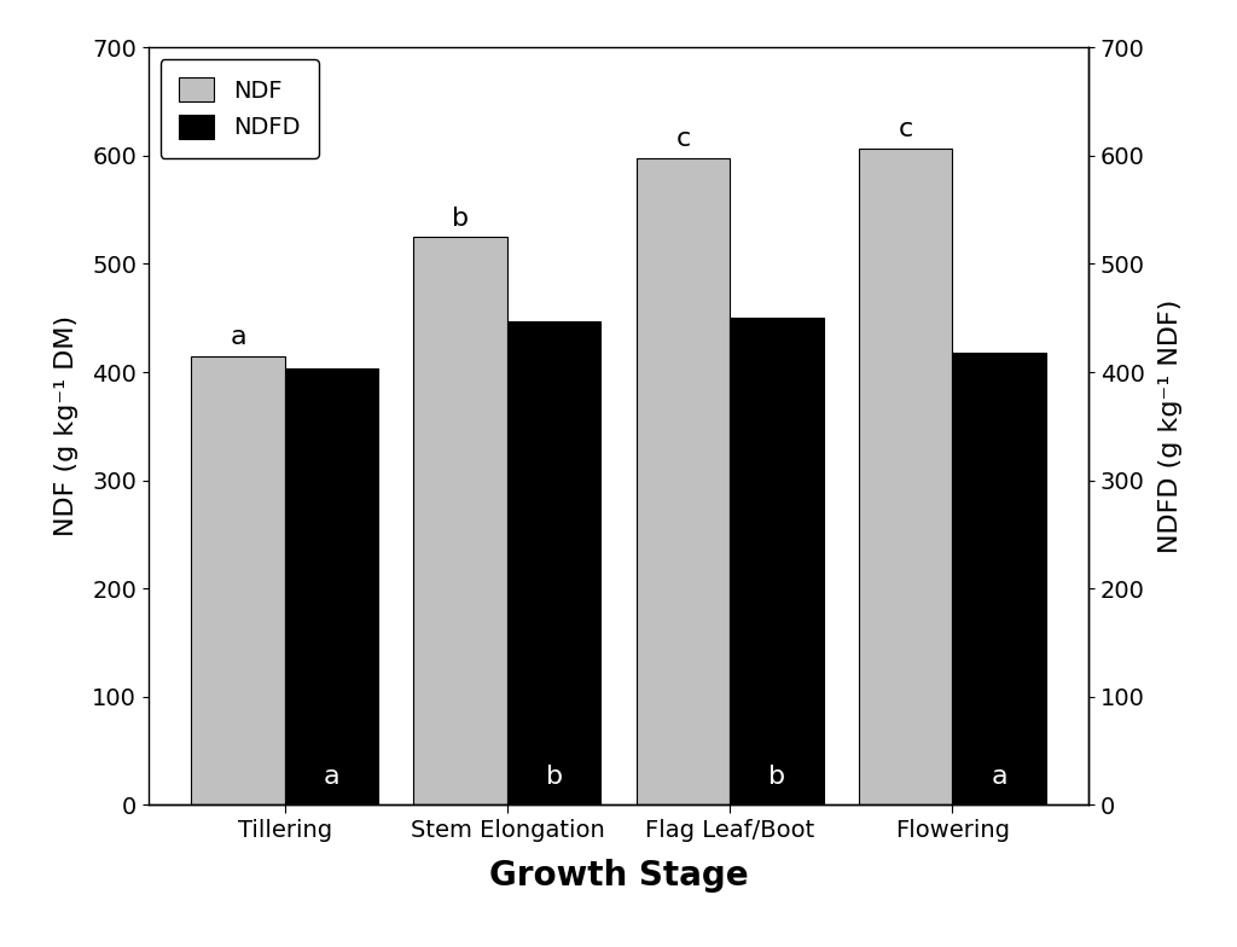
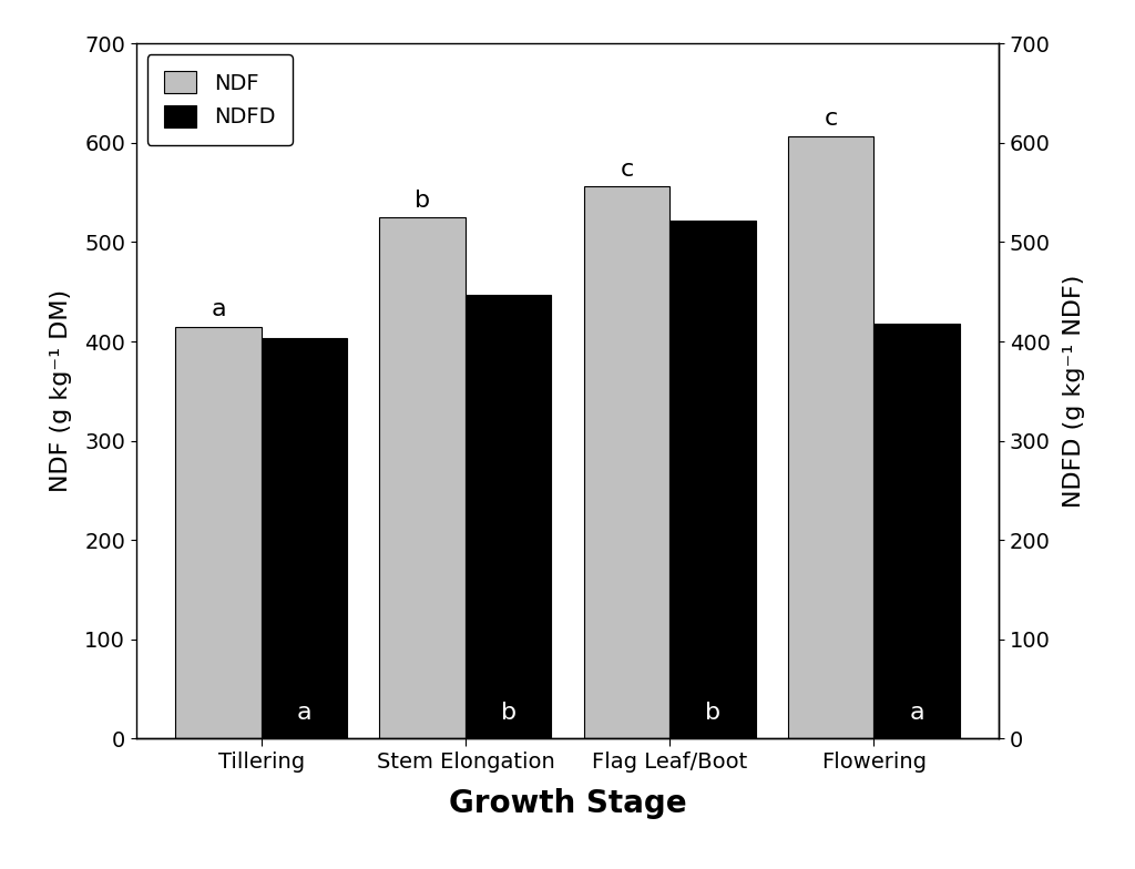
NDF/Flag Leaf/Boot: 598 -> 556
NDFD/Flag Leaf/Boot: 450 -> 522
